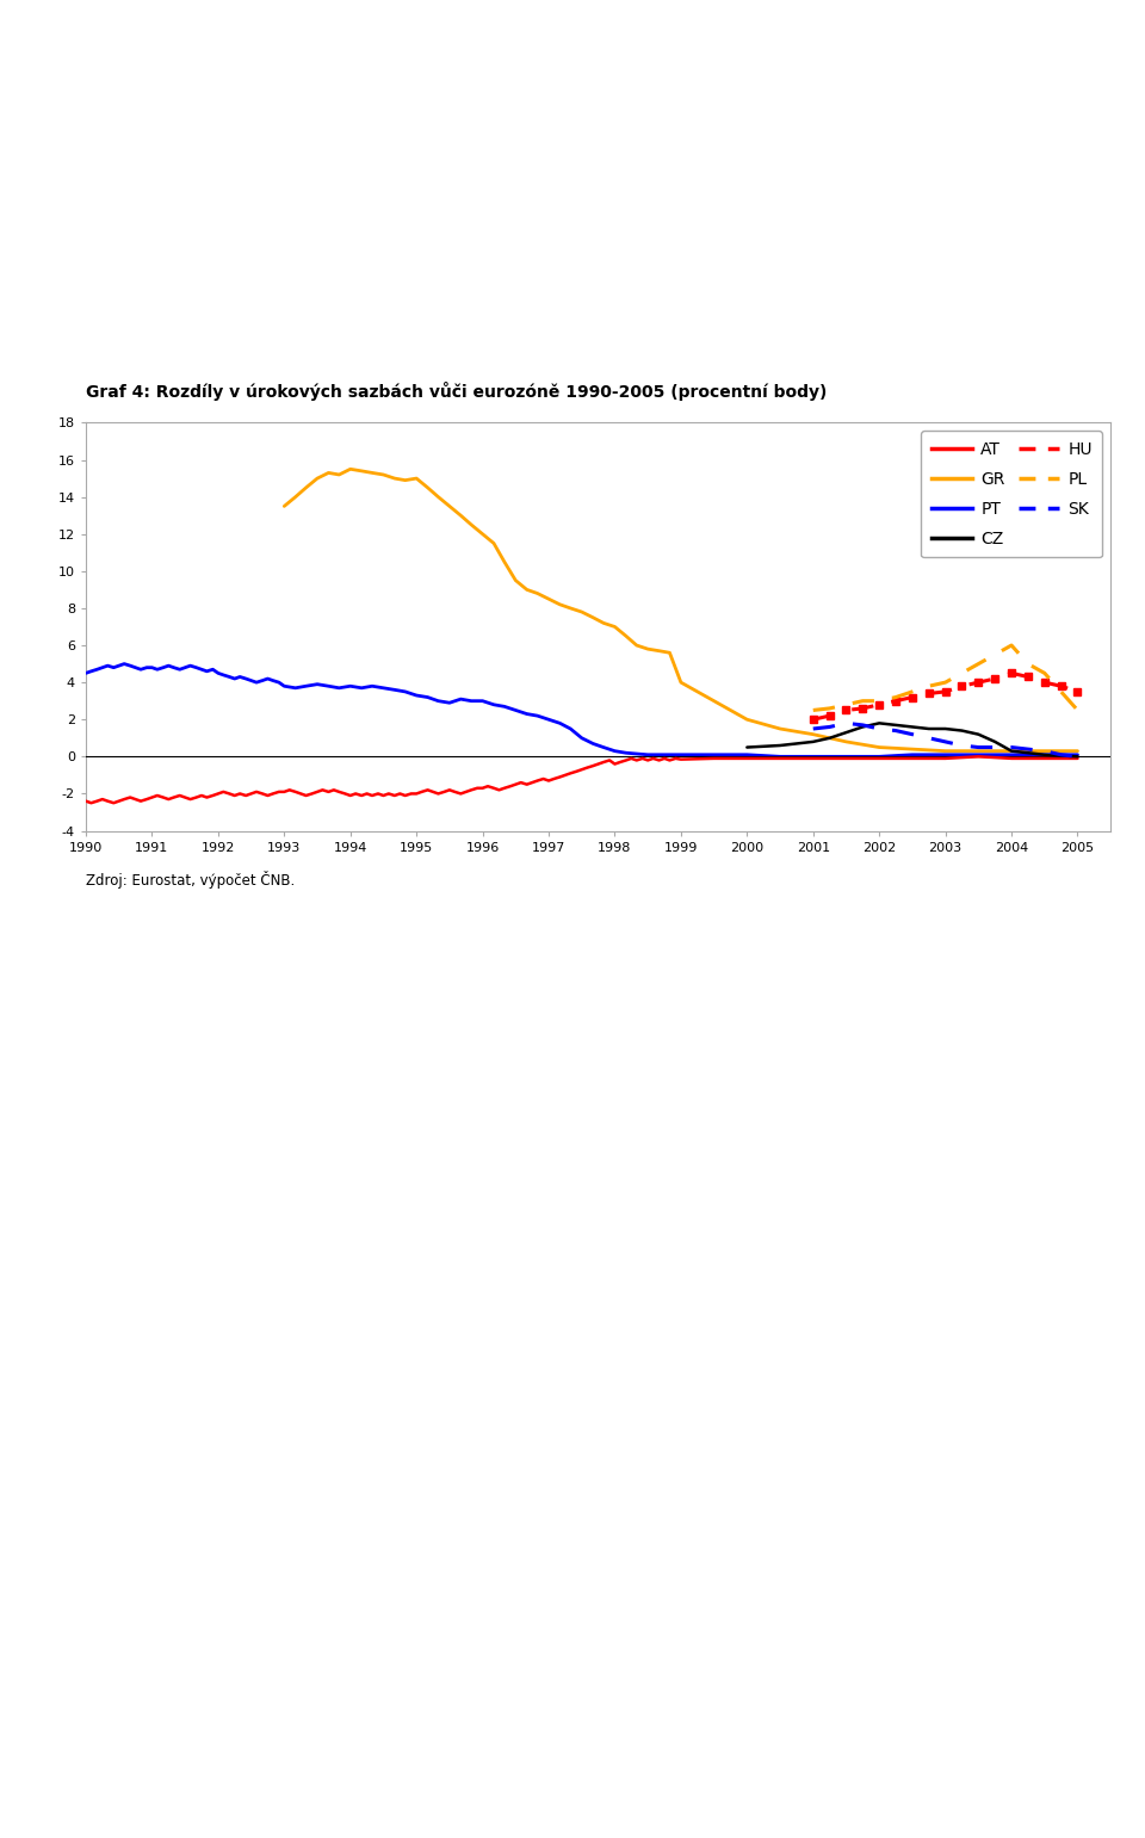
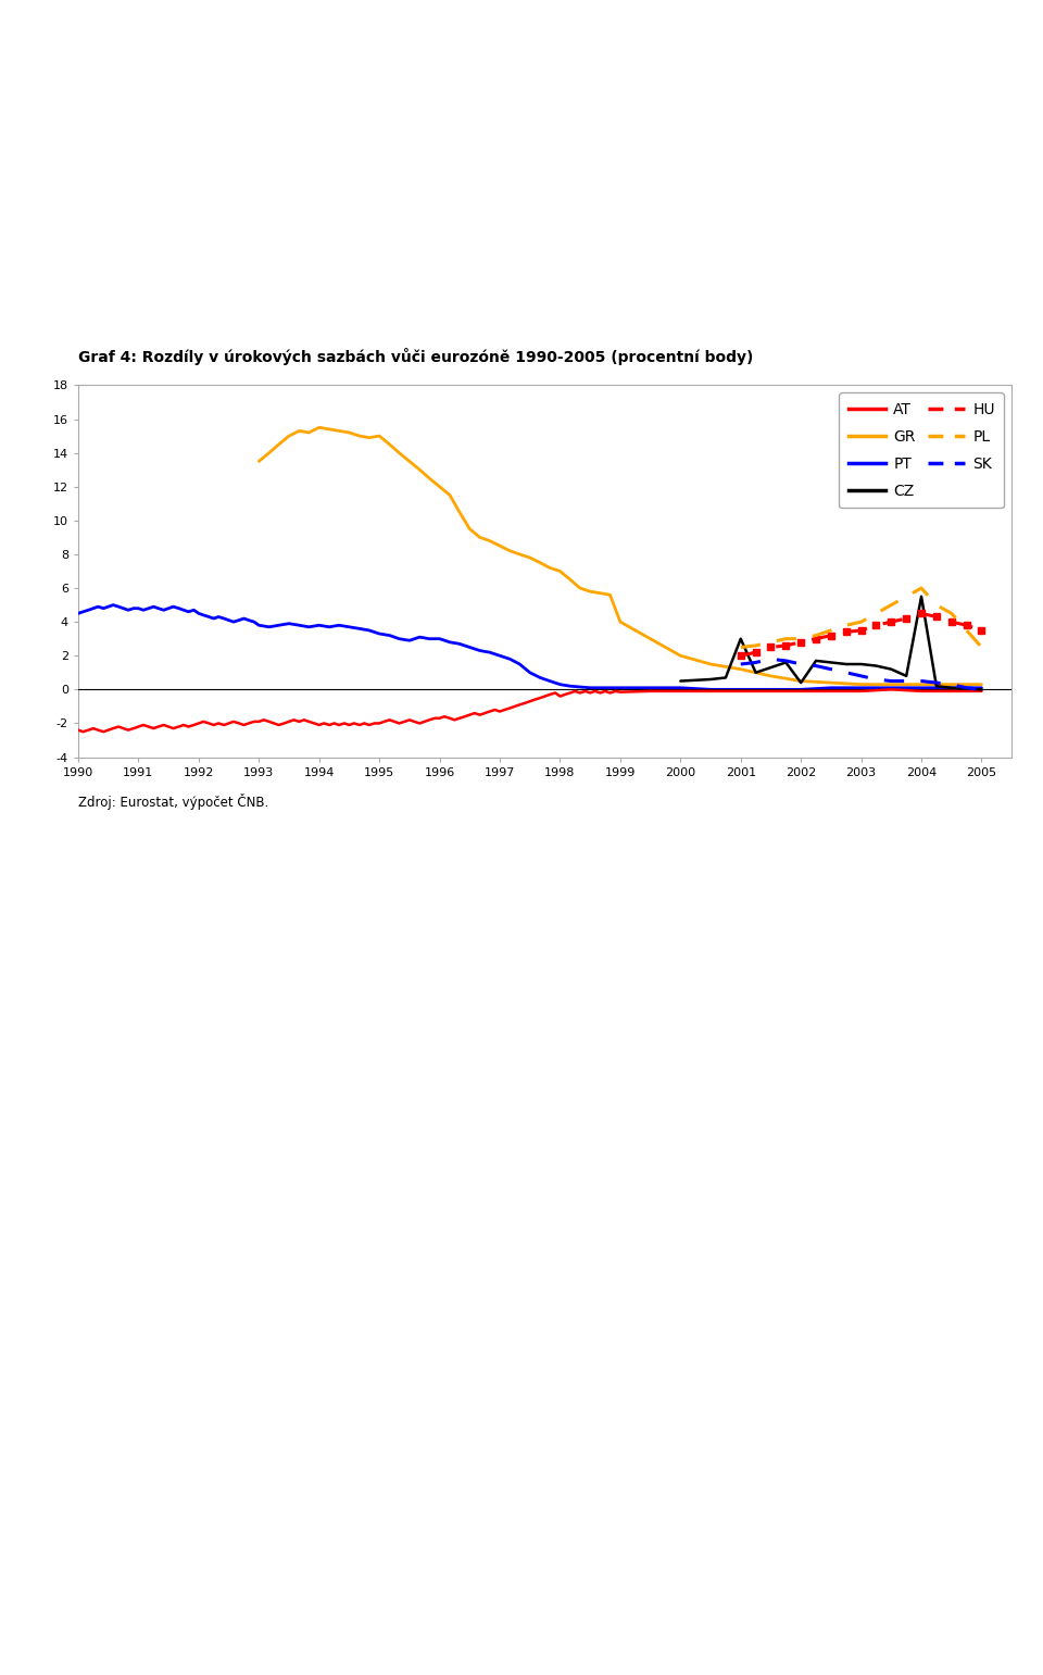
CZ/2001: 0.8 -> 3.0
CZ/2002: 1.8 -> 0.4
CZ/2004: 0.3 -> 5.5
